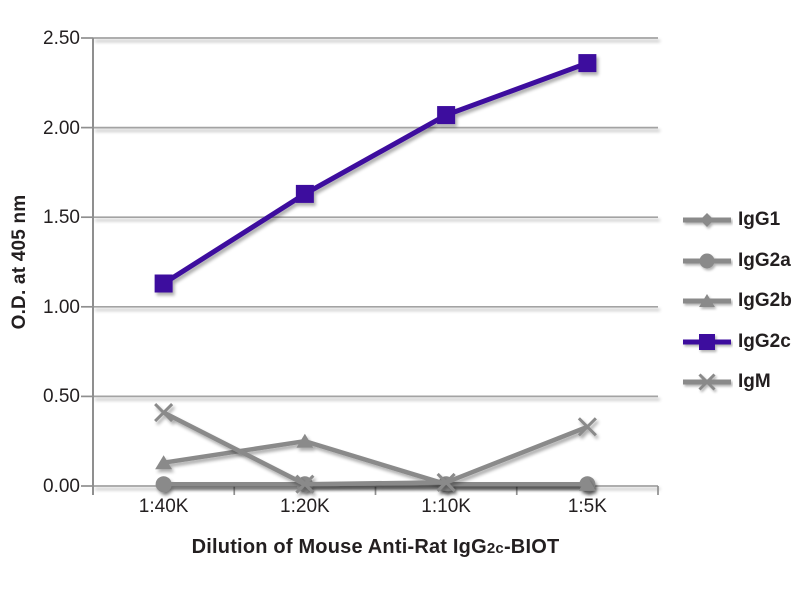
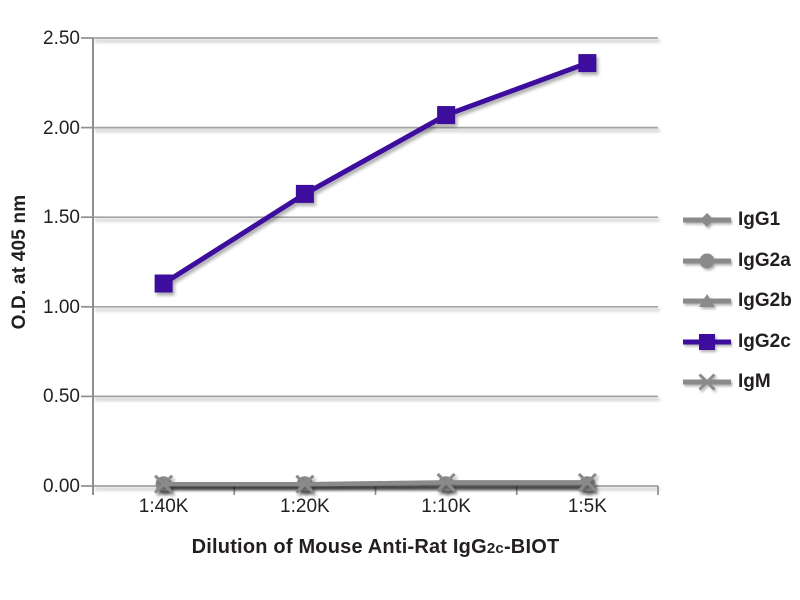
IgG2b/1:40K: 0.13 -> 0.01
IgM/1:40K: 0.41 -> 0.01
IgG2b/1:20K: 0.25 -> 0.01
IgM/1:5K: 0.33 -> 0.02
